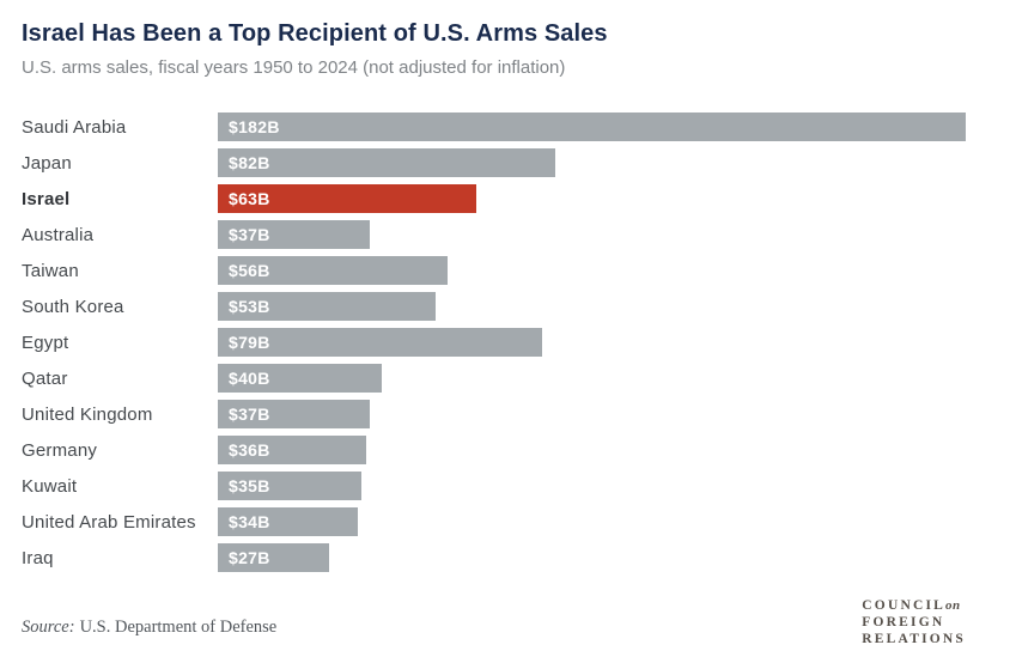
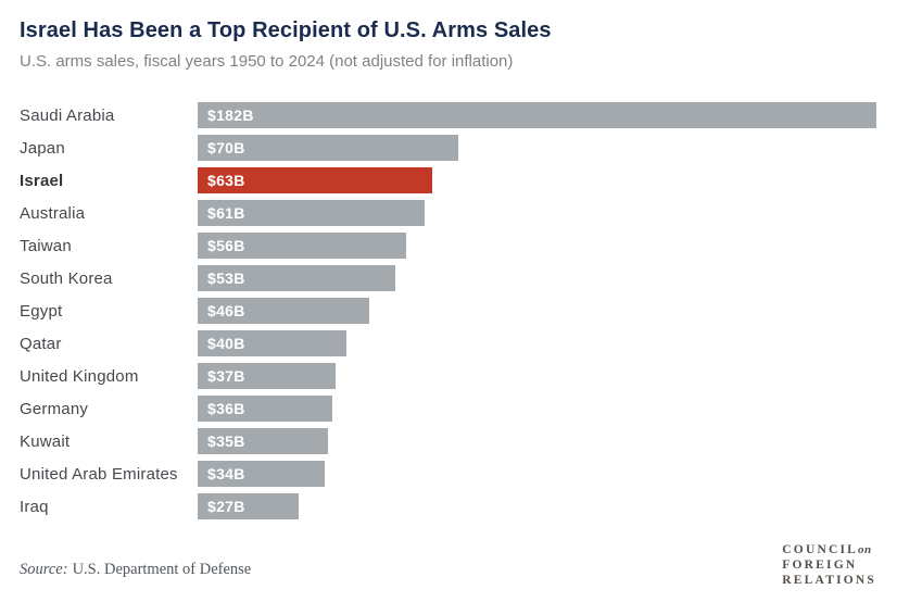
Japan: $82B -> $70B
Australia: $37B -> $61B
Egypt: $79B -> $46B
